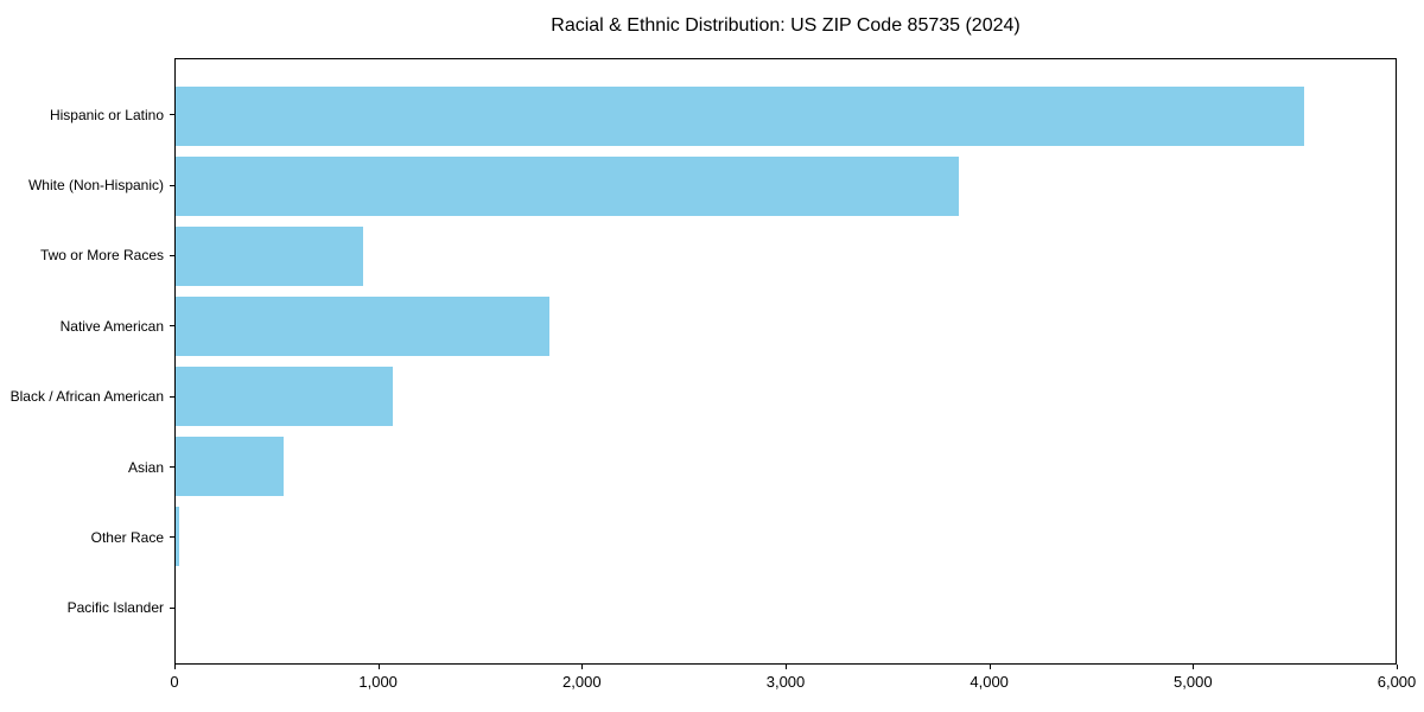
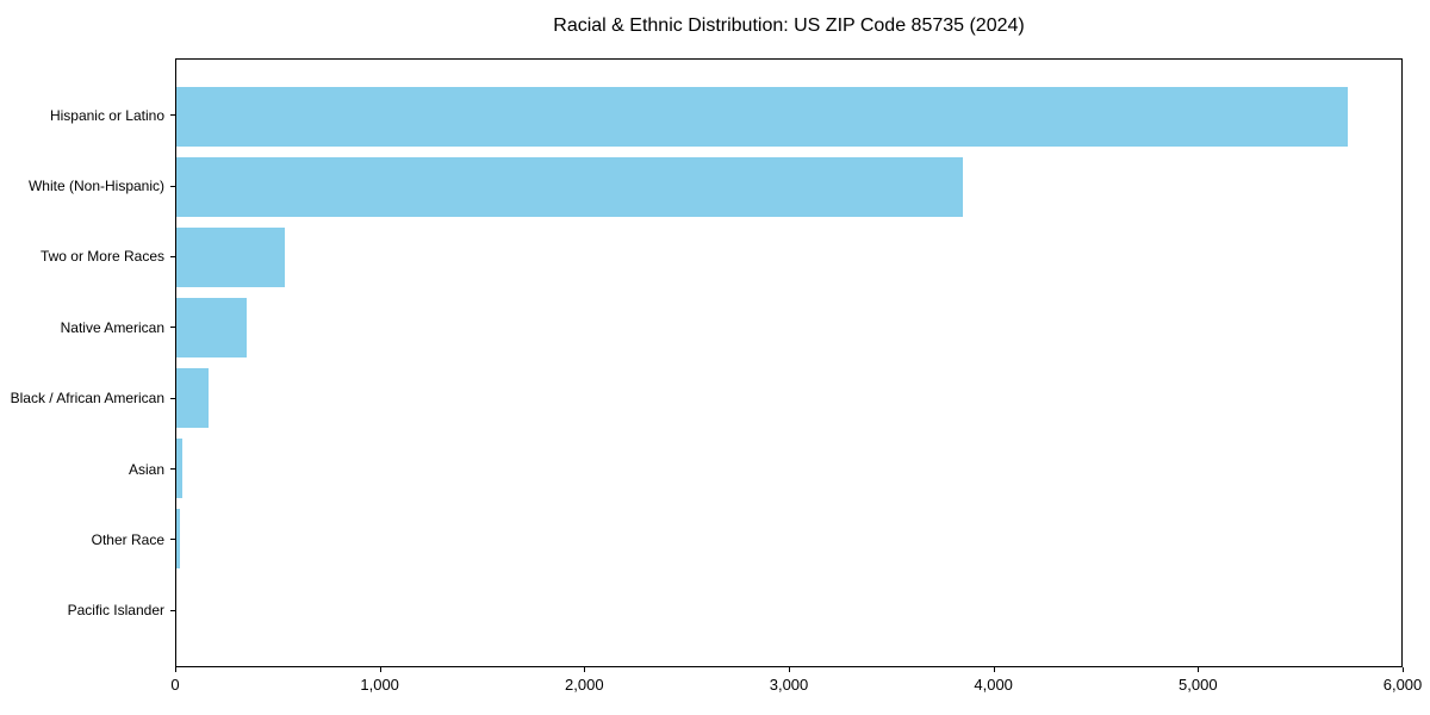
Hispanic or Latino: 5550 -> 5740
Two or More Races: 920 -> 530
Native American: 1840 -> 340
Black / African American: 1070 -> 160
Asian: 530 -> 30
